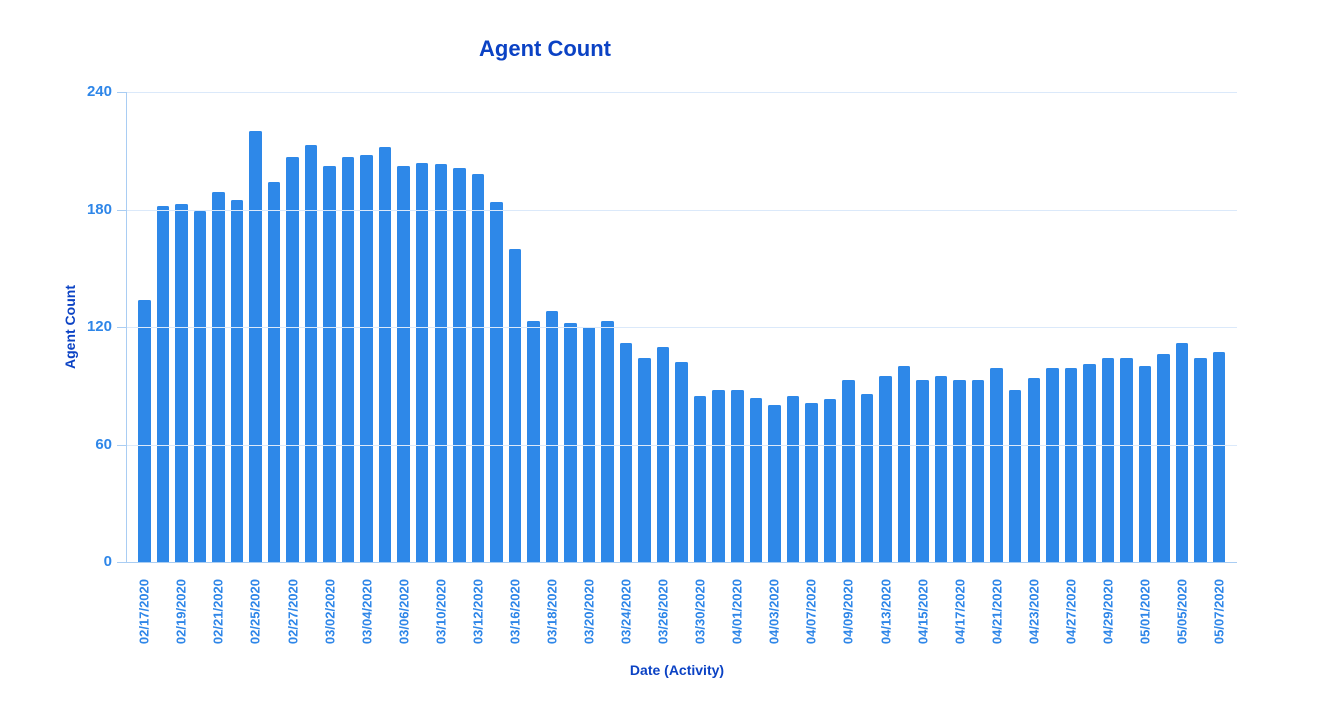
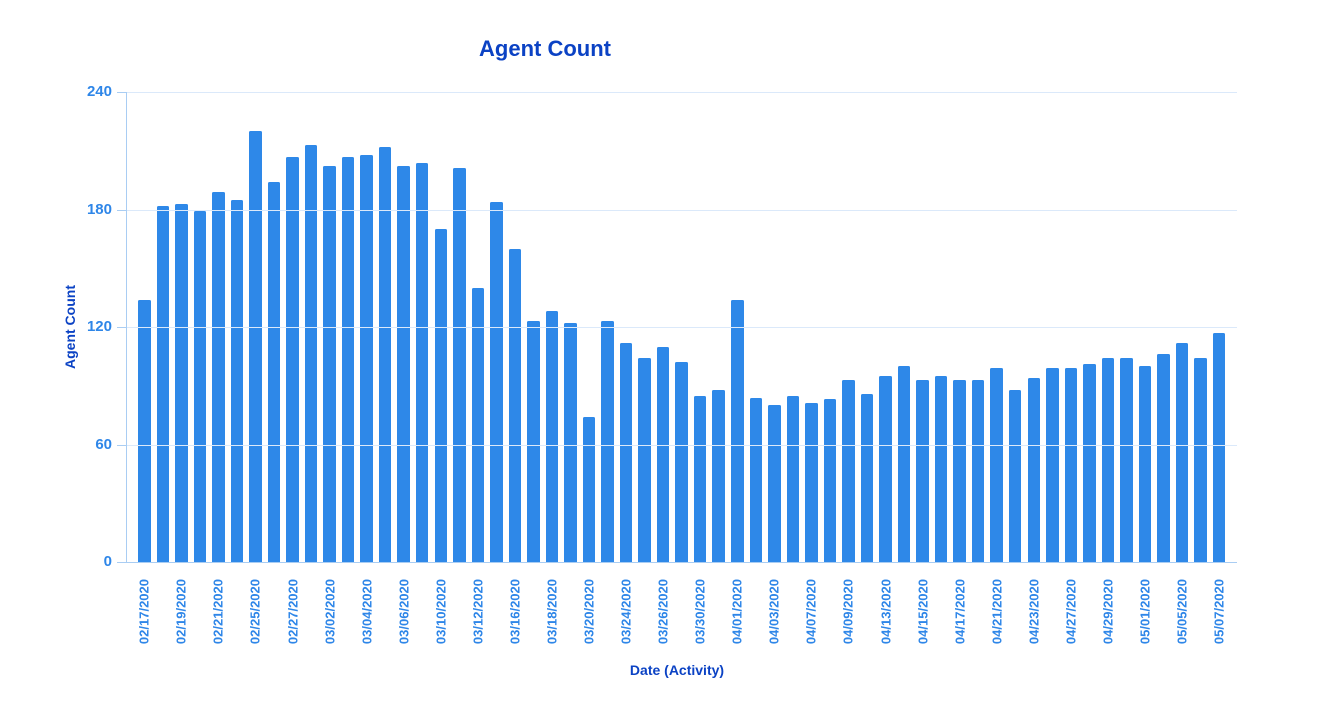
03/10/2020: 203 -> 170
03/12/2020: 198 -> 140
03/20/2020: 120 -> 74
04/01/2020: 88 -> 134
05/07/2020: 107 -> 117
